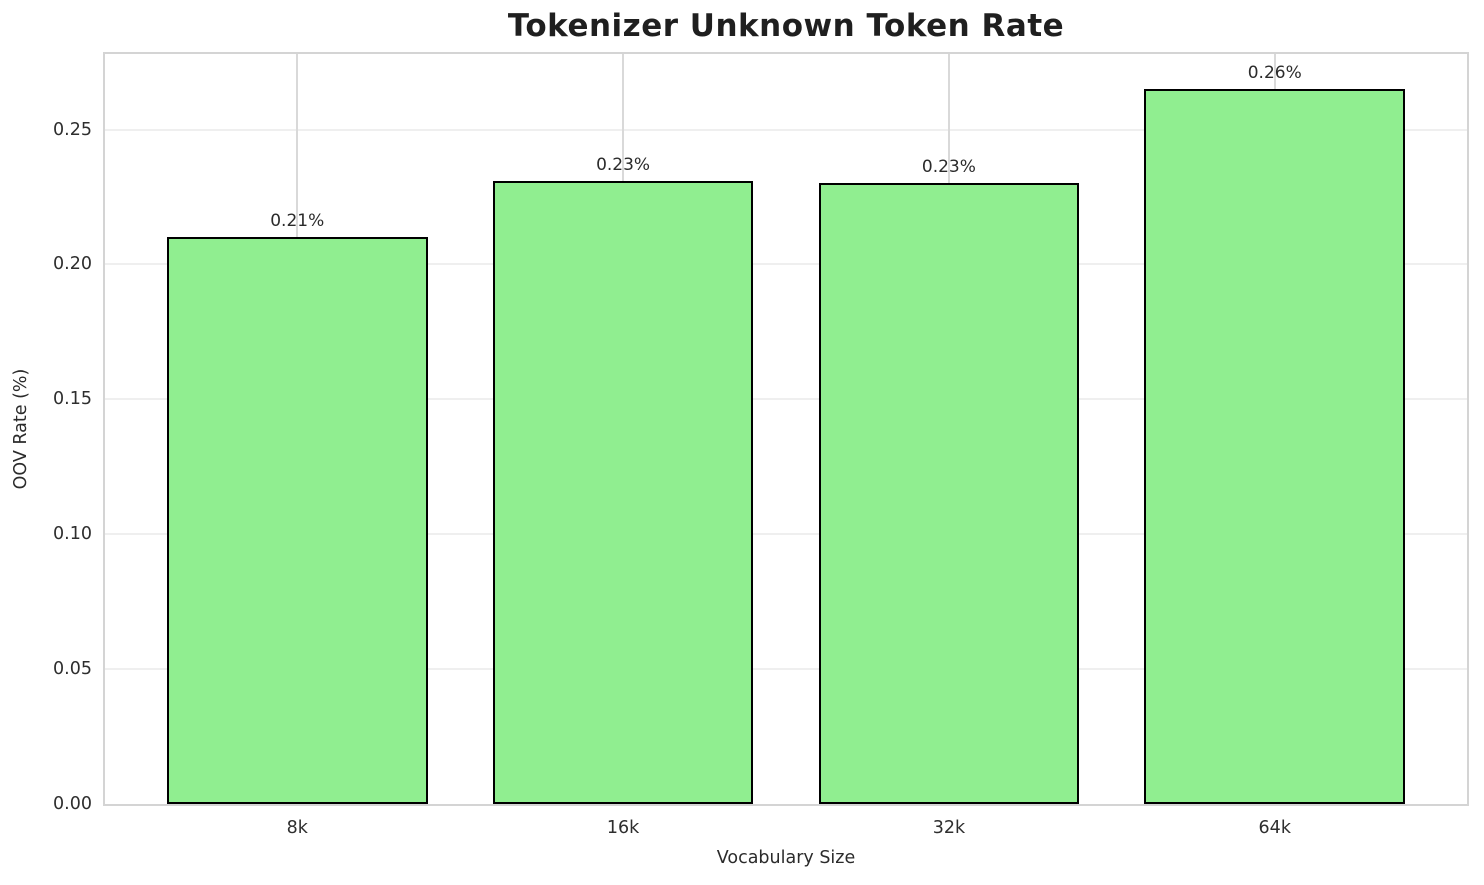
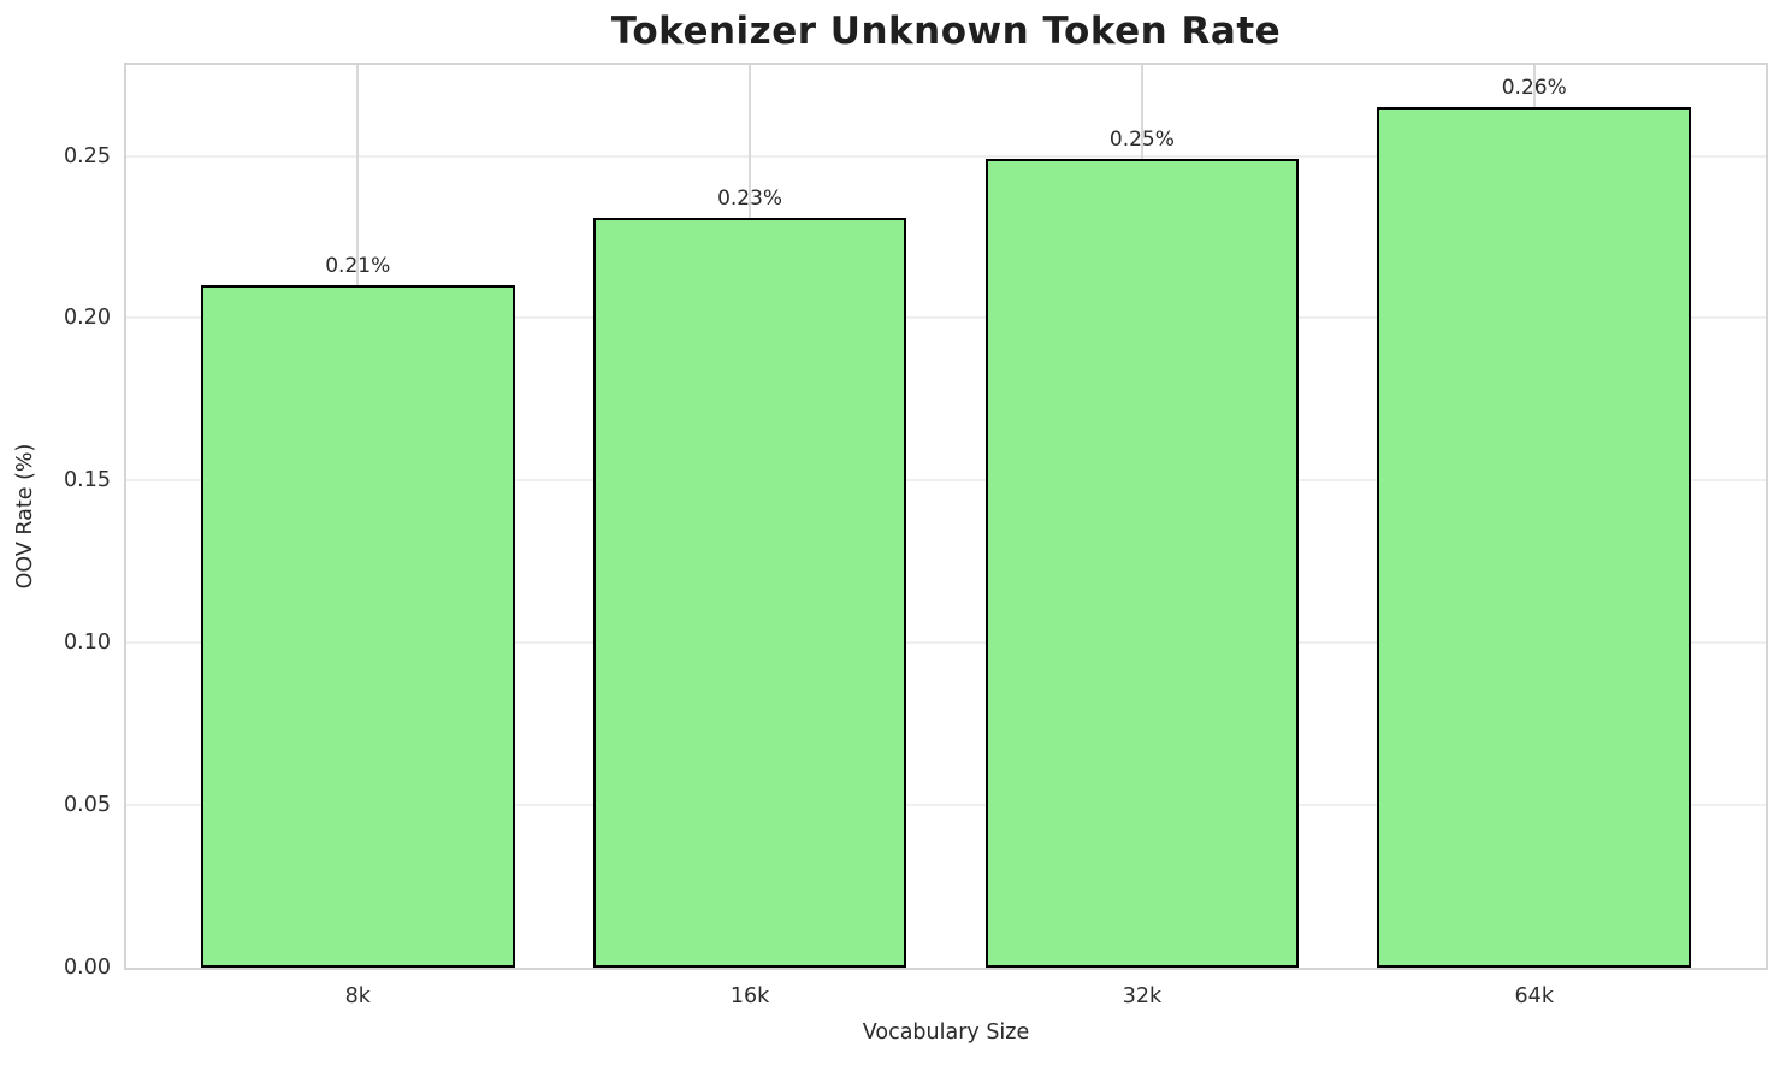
32k: 0.23% -> 0.25%
